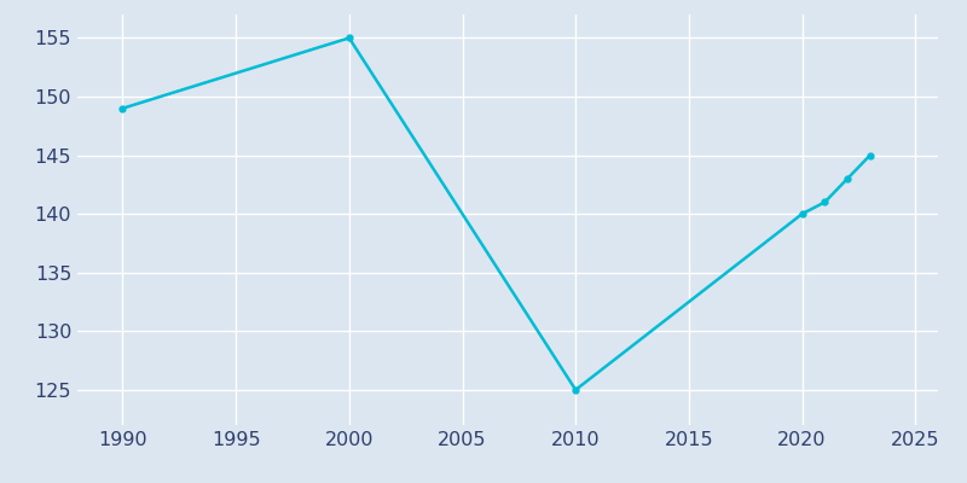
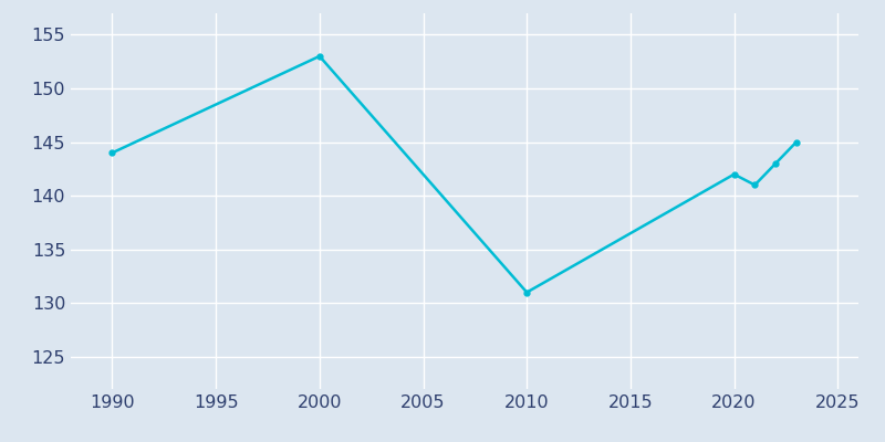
1990: 149 -> 144
2000: 155 -> 153
2010: 125 -> 131
2020: 140 -> 142
